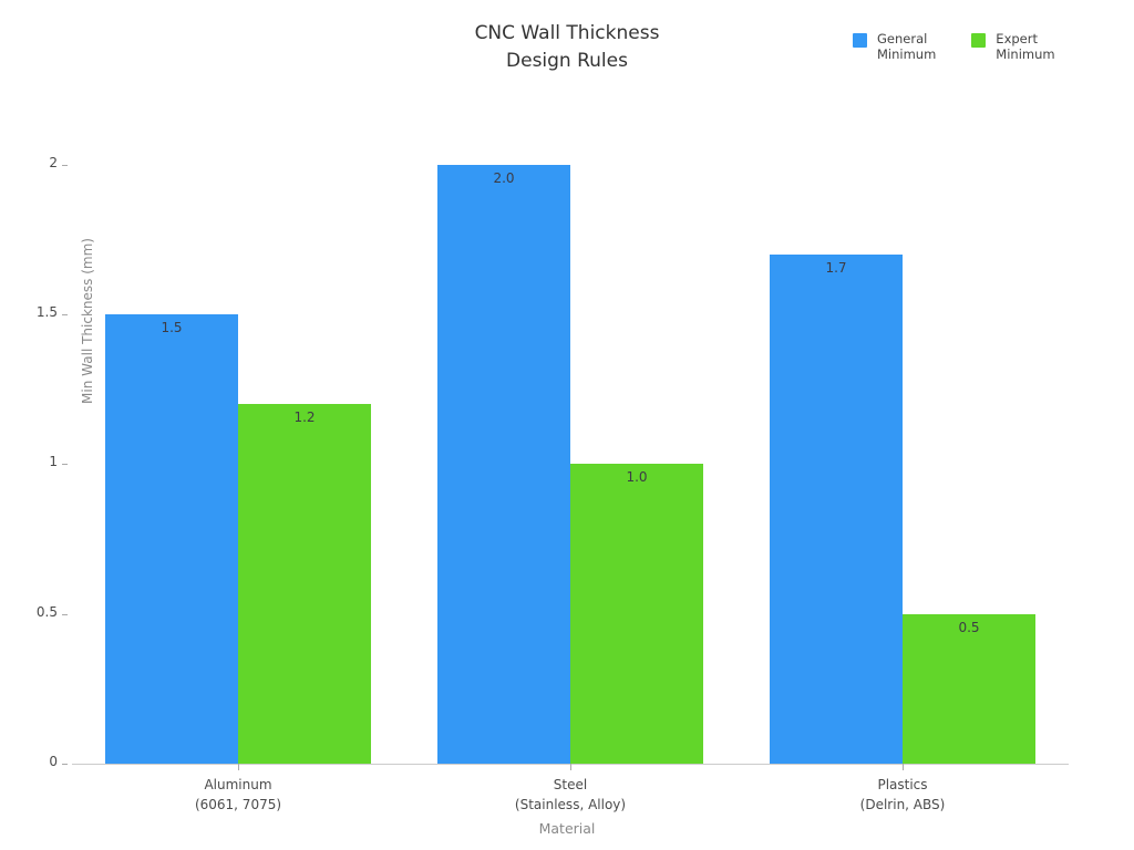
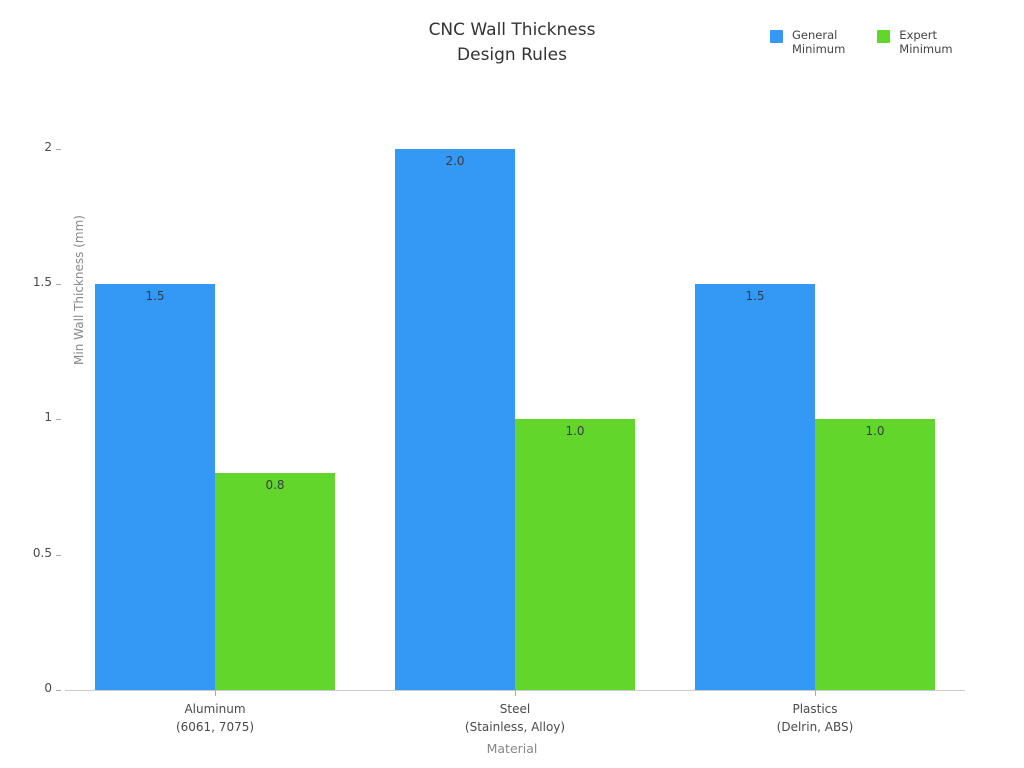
Expert Minimum/Aluminum (6061, 7075): 1.2 -> 0.8
General Minimum/Plastics (Delrin, ABS): 1.7 -> 1.5
Expert Minimum/Plastics (Delrin, ABS): 0.5 -> 1.0
